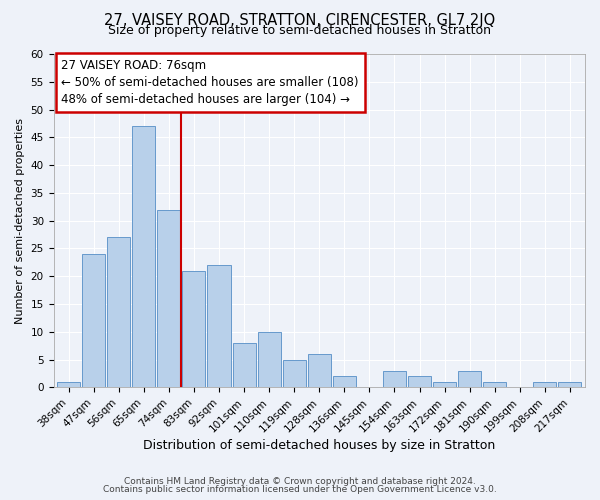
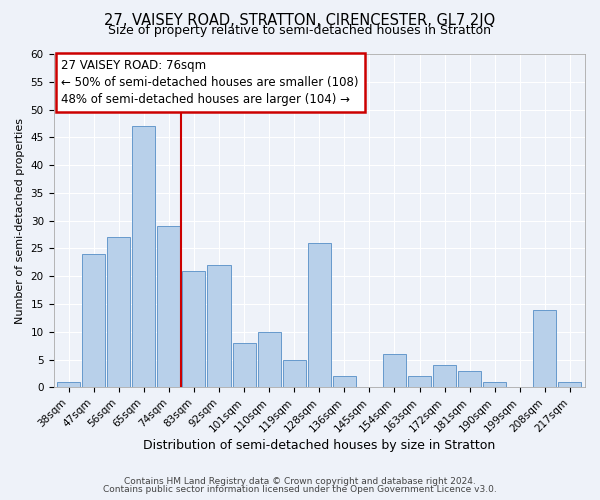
74sqm: 32 -> 29
128sqm: 6 -> 26
154sqm: 3 -> 6
172sqm: 1 -> 4
208sqm: 1 -> 14
